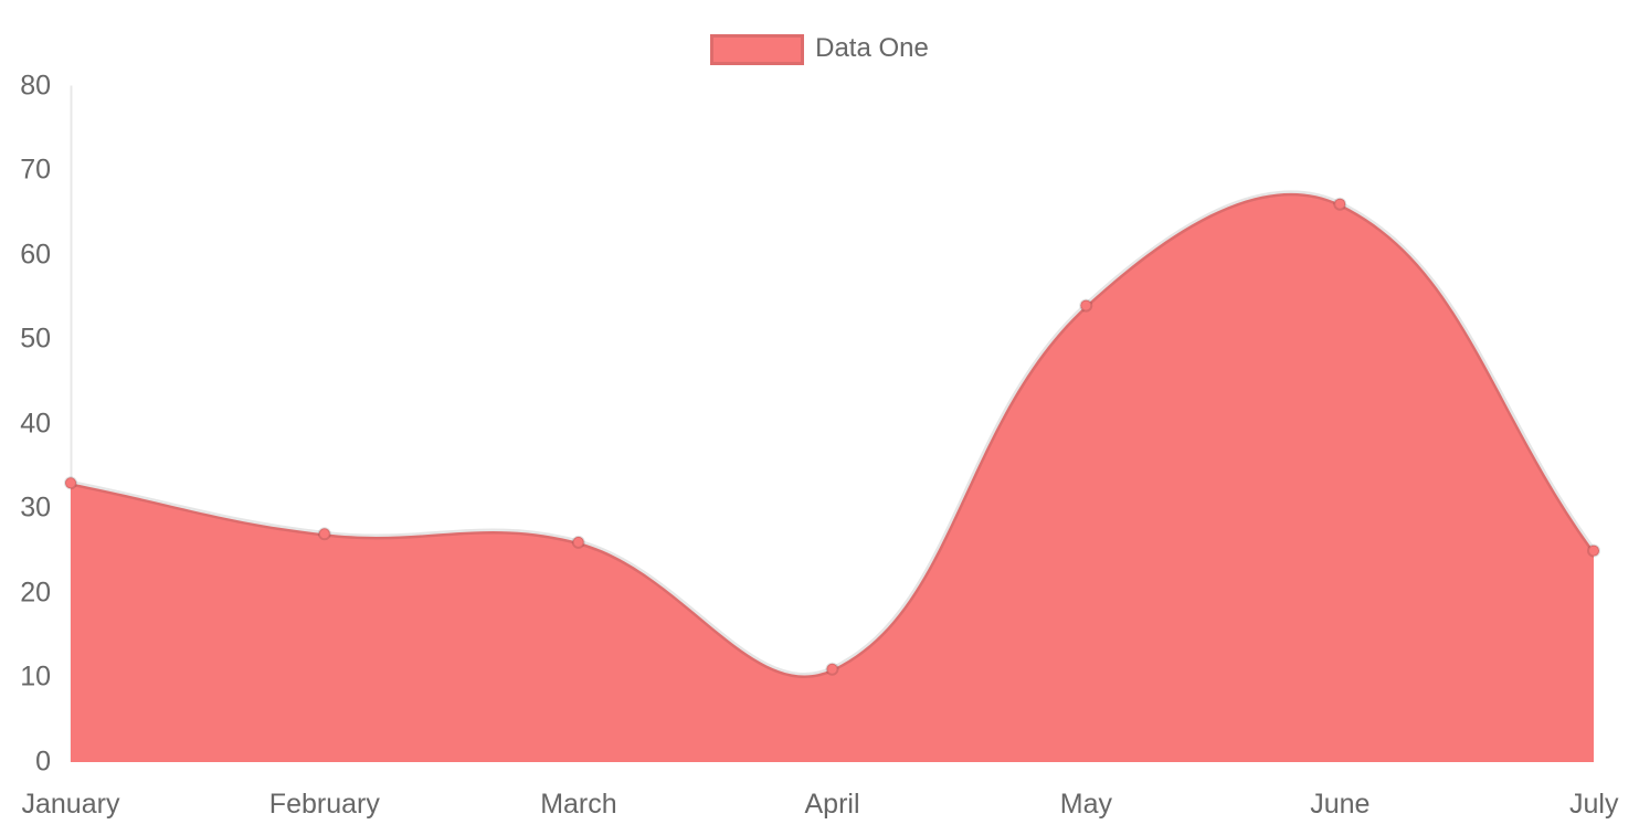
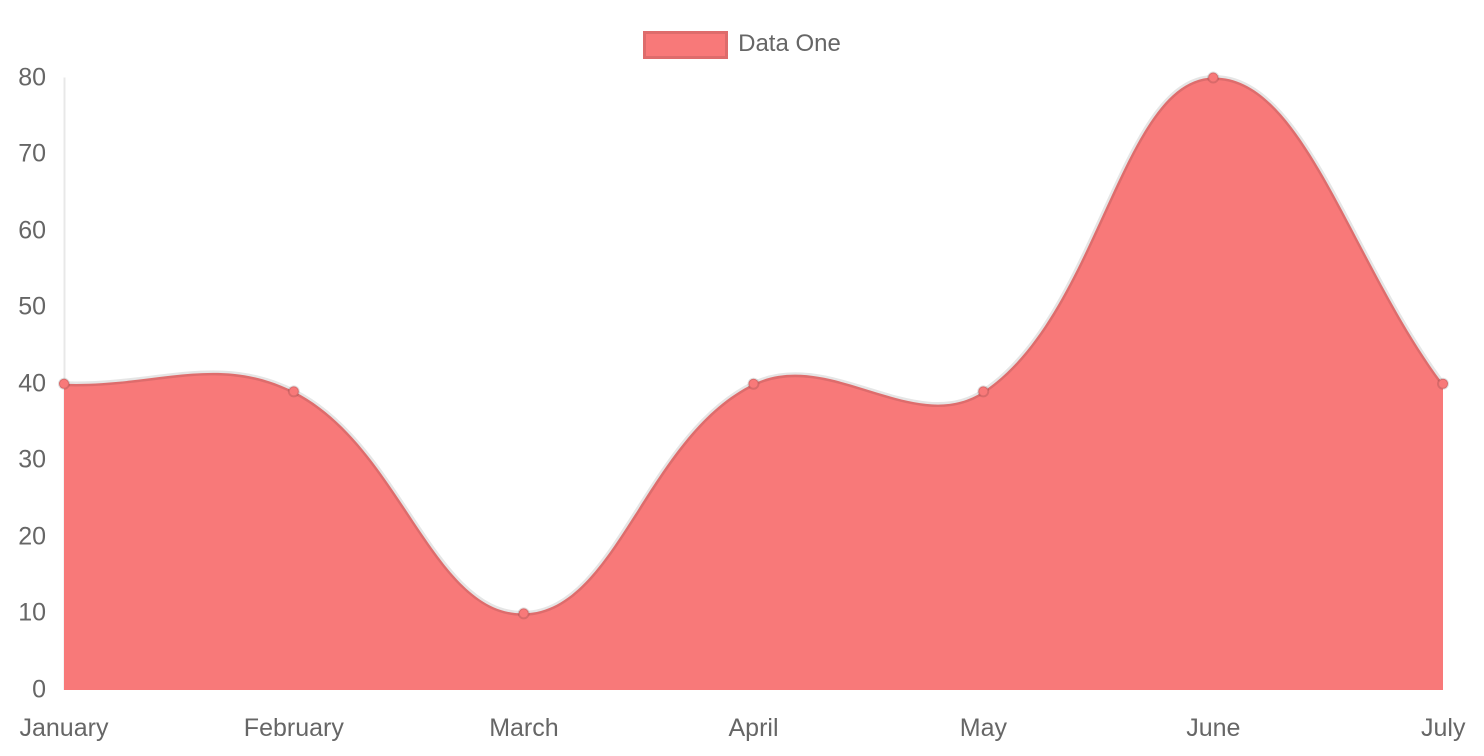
January: 33 -> 40
February: 27 -> 39
March: 26 -> 10
April: 11 -> 40
May: 54 -> 39
June: 66 -> 80
July: 25 -> 40
